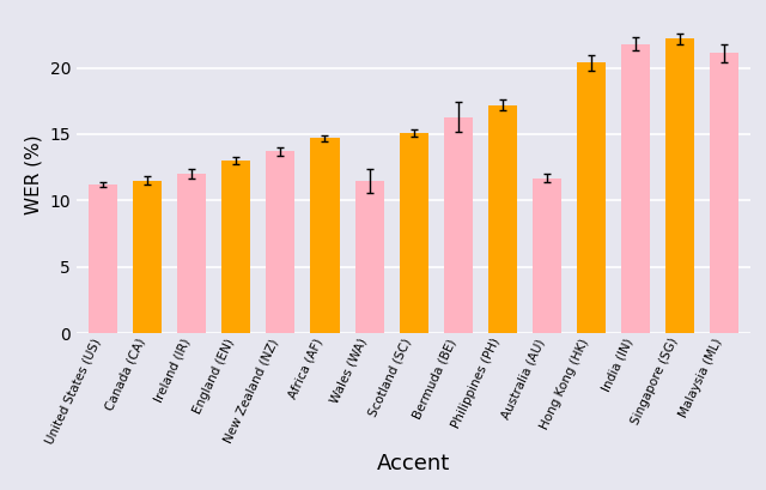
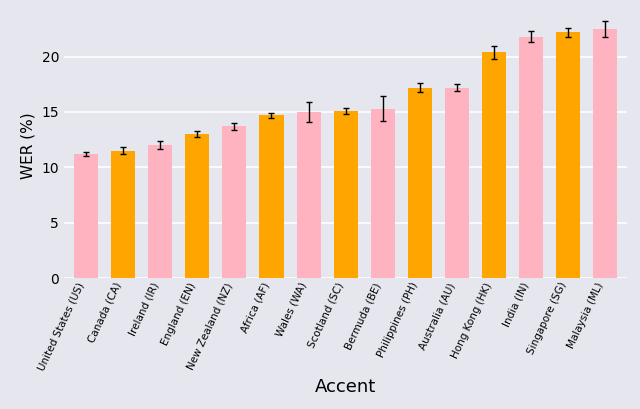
Wales (WA): 11.5 -> 15.0
Bermuda (BE): 16.3 -> 15.3
Australia (AU): 11.7 -> 17.2
Malaysia (ML): 21.1 -> 22.5
